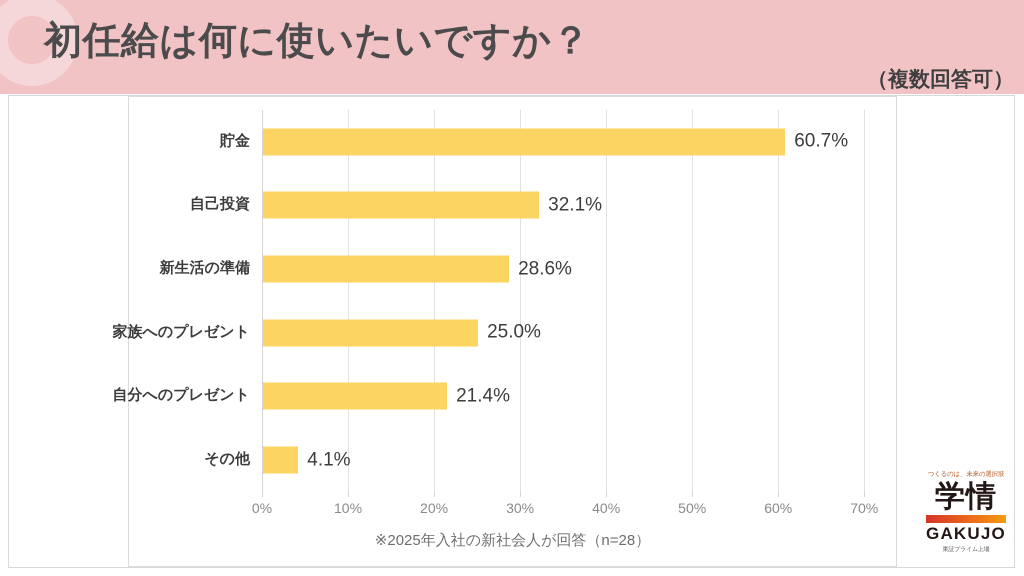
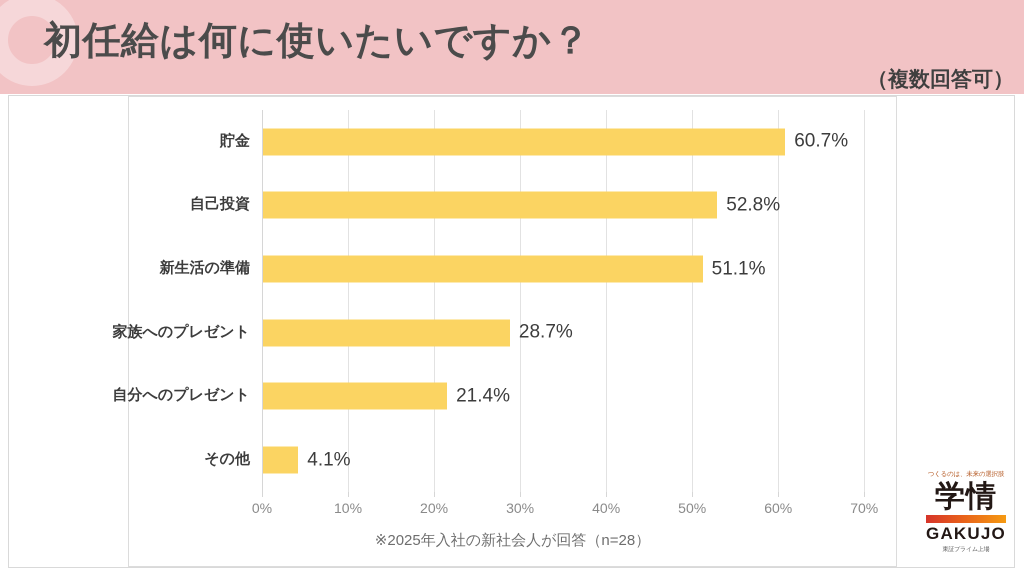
自己投資: 32.1% -> 52.8%
新生活の準備: 28.6% -> 51.1%
家族へのプレゼント: 25.0% -> 28.7%
